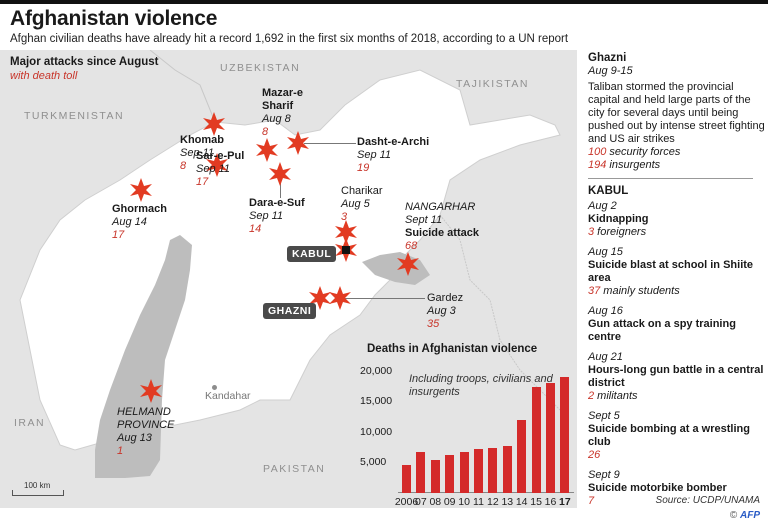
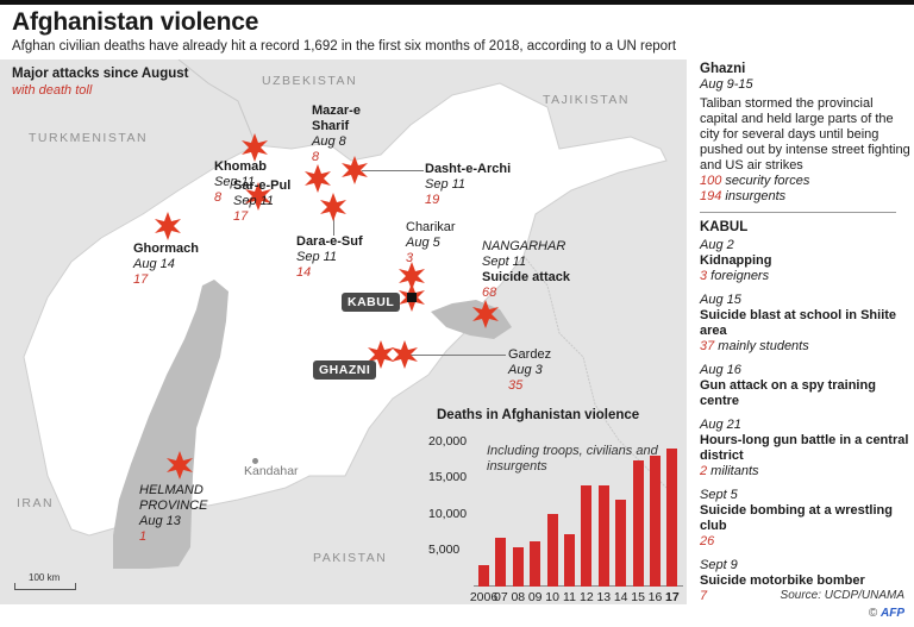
2006: 5000 -> 3000
10: 7000 -> 10000
12: 8000 -> 14000
13: 8000 -> 14000
